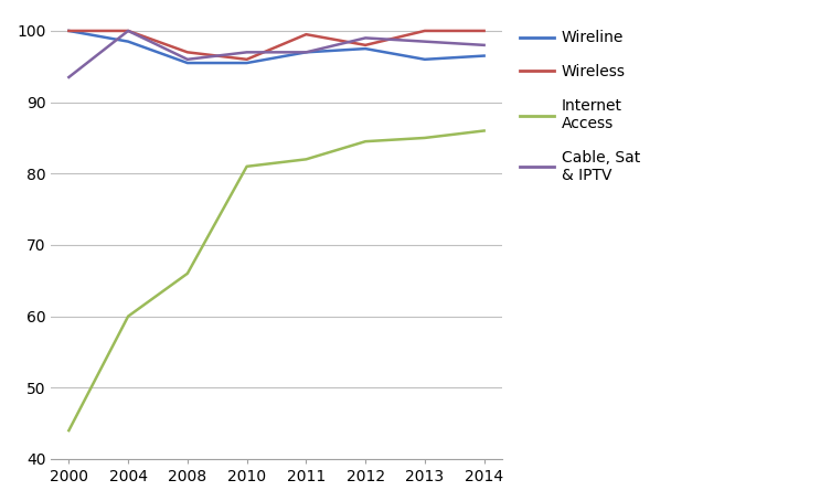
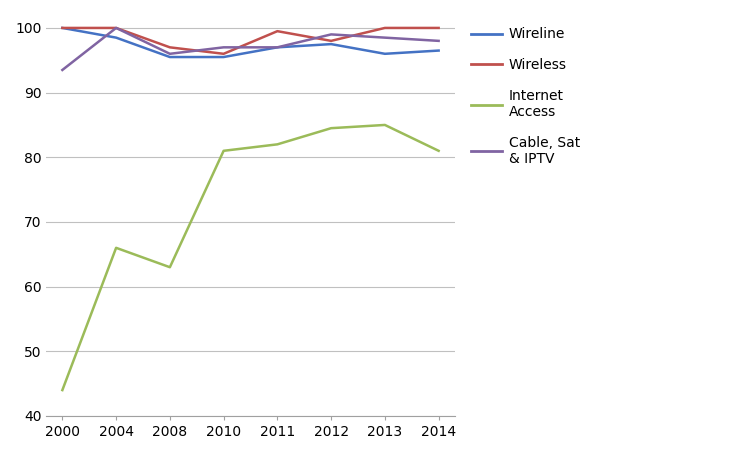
Internet Access/2004: 60.0 -> 66.0
Internet Access/2008: 66.0 -> 63.0
Internet Access/2014: 86.0 -> 81.0
